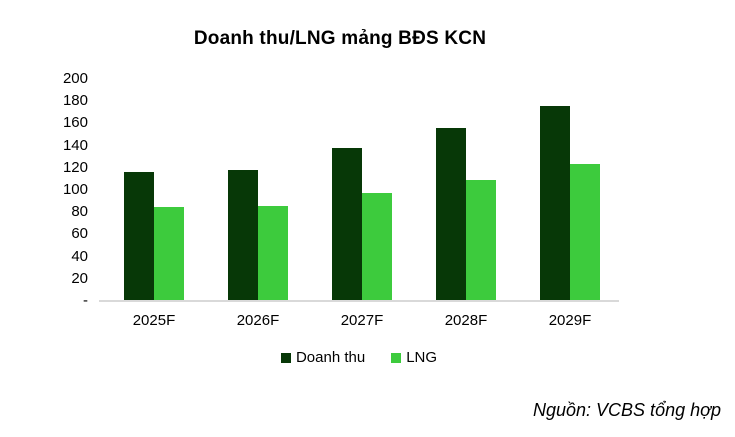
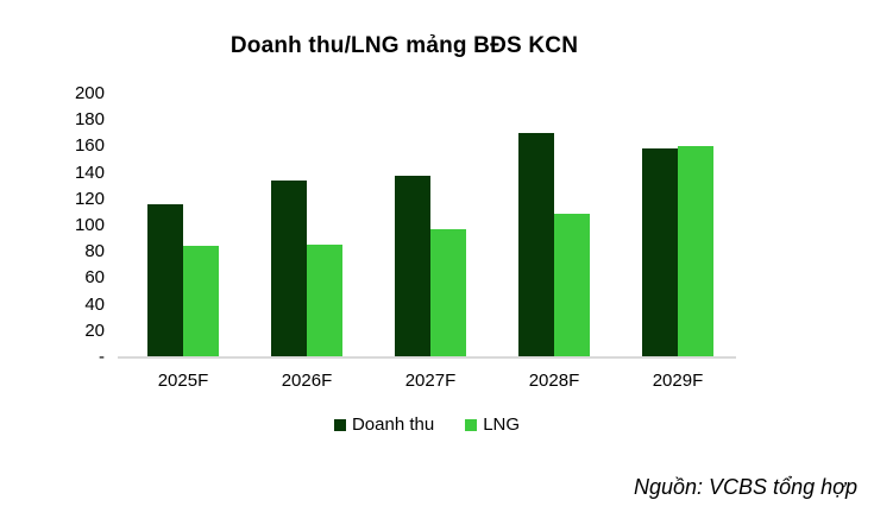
Doanh thu/2026F: 118 -> 134
Doanh thu/2028F: 156 -> 170
Doanh thu/2029F: 176 -> 159
LNG/2029F: 123 -> 160
